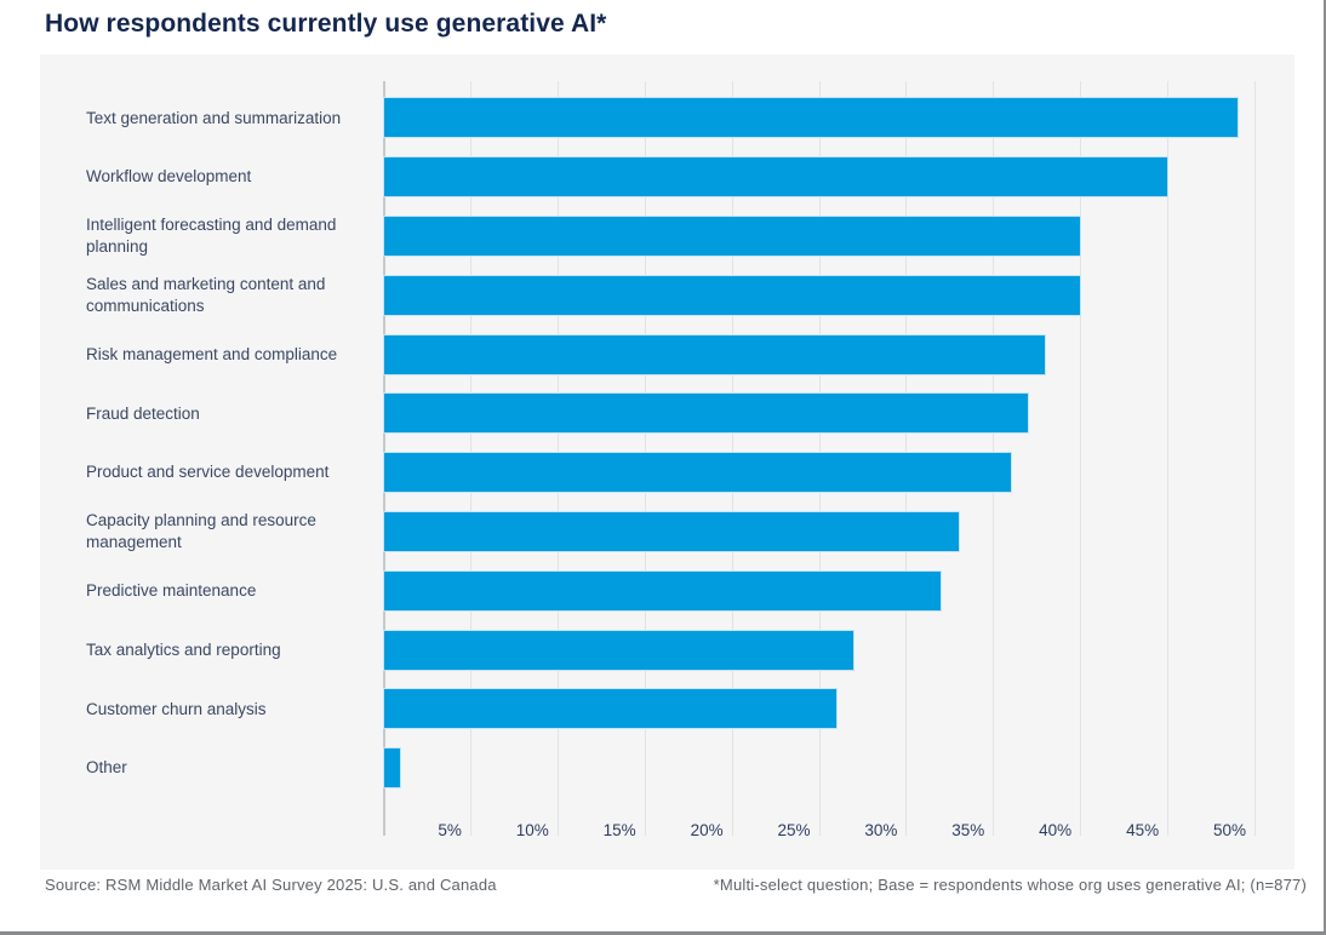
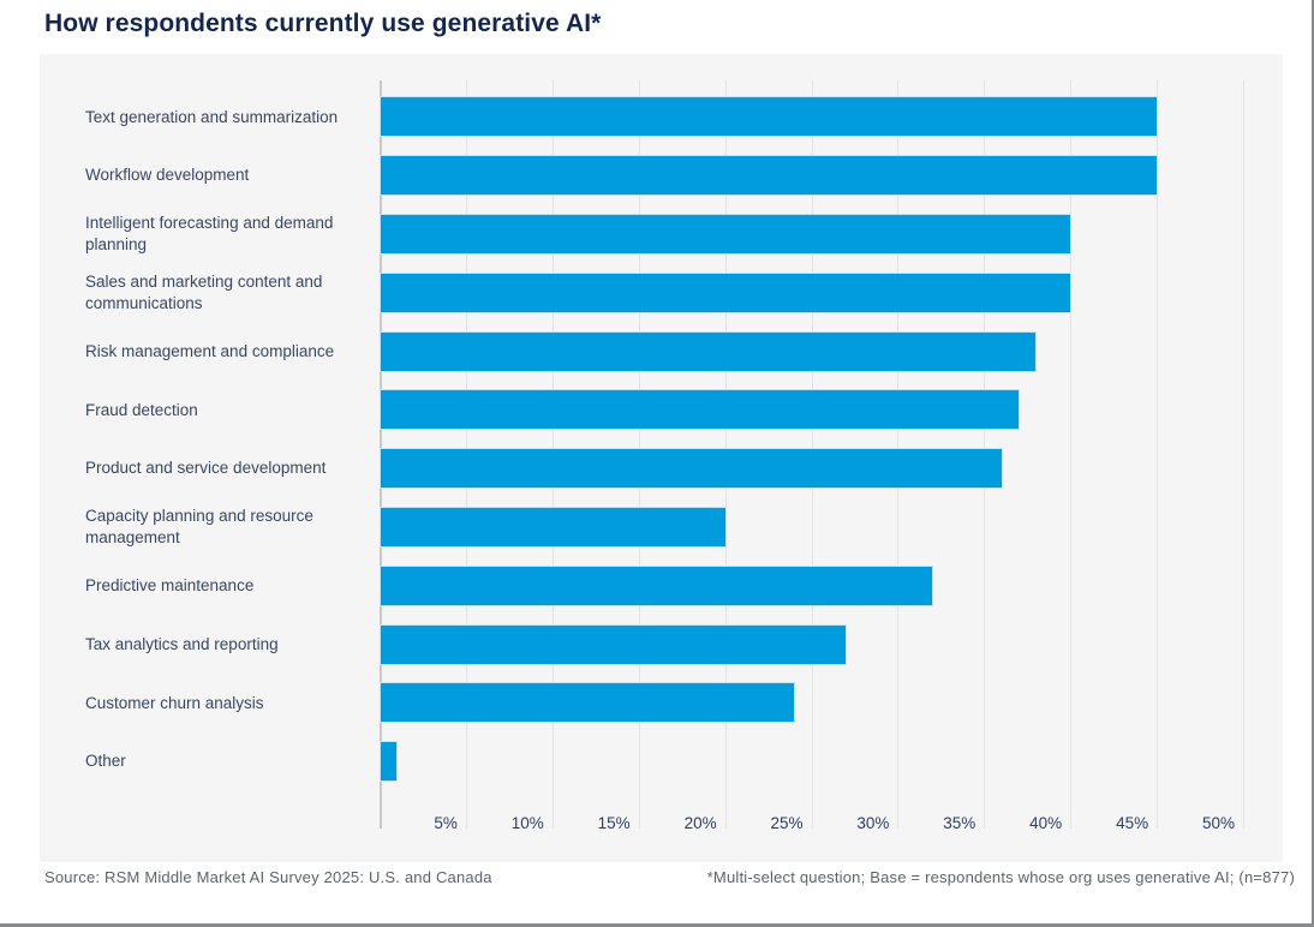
Text generation and summarization: 49% -> 45%
Capacity planning and resource management: 33% -> 20%
Customer churn analysis: 26% -> 24%
